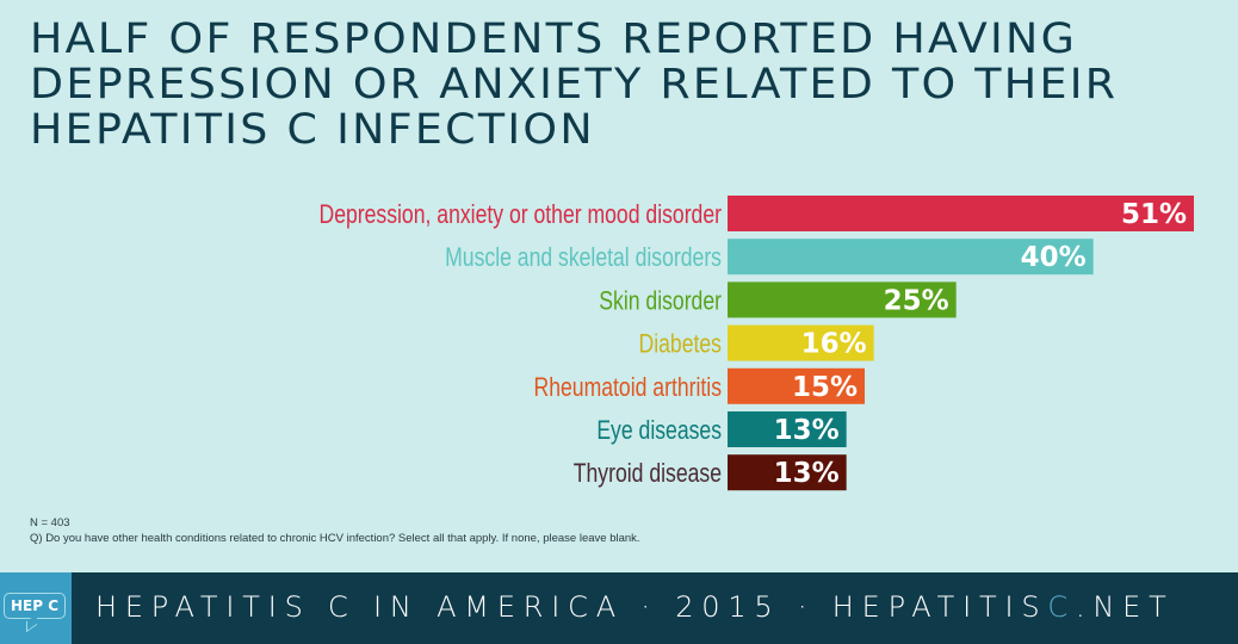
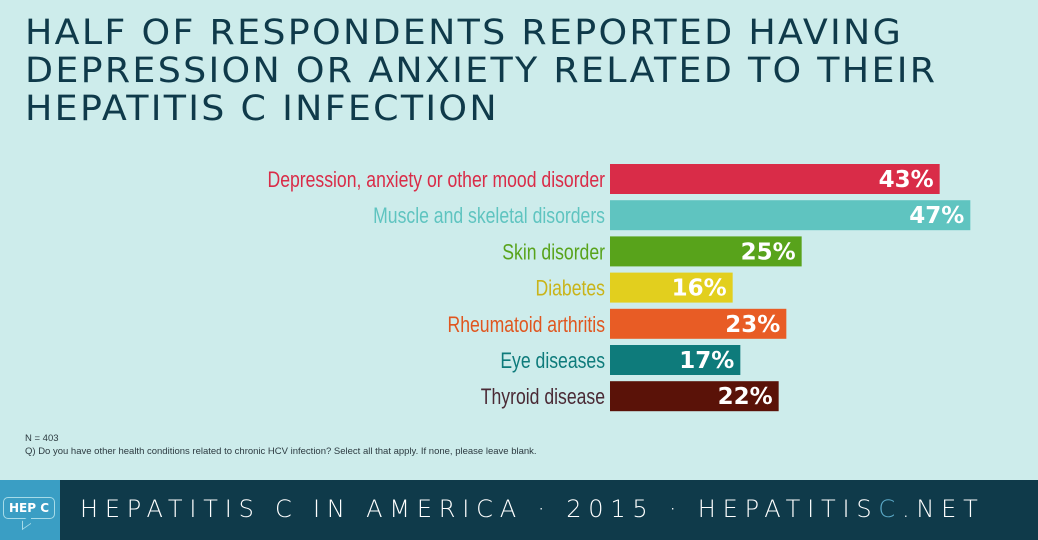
Depression, anxiety or other mood disorder: 51% -> 43%
Muscle and skeletal disorders: 40% -> 47%
Rheumatoid arthritis: 15% -> 23%
Eye diseases: 13% -> 17%
Thyroid disease: 13% -> 22%
